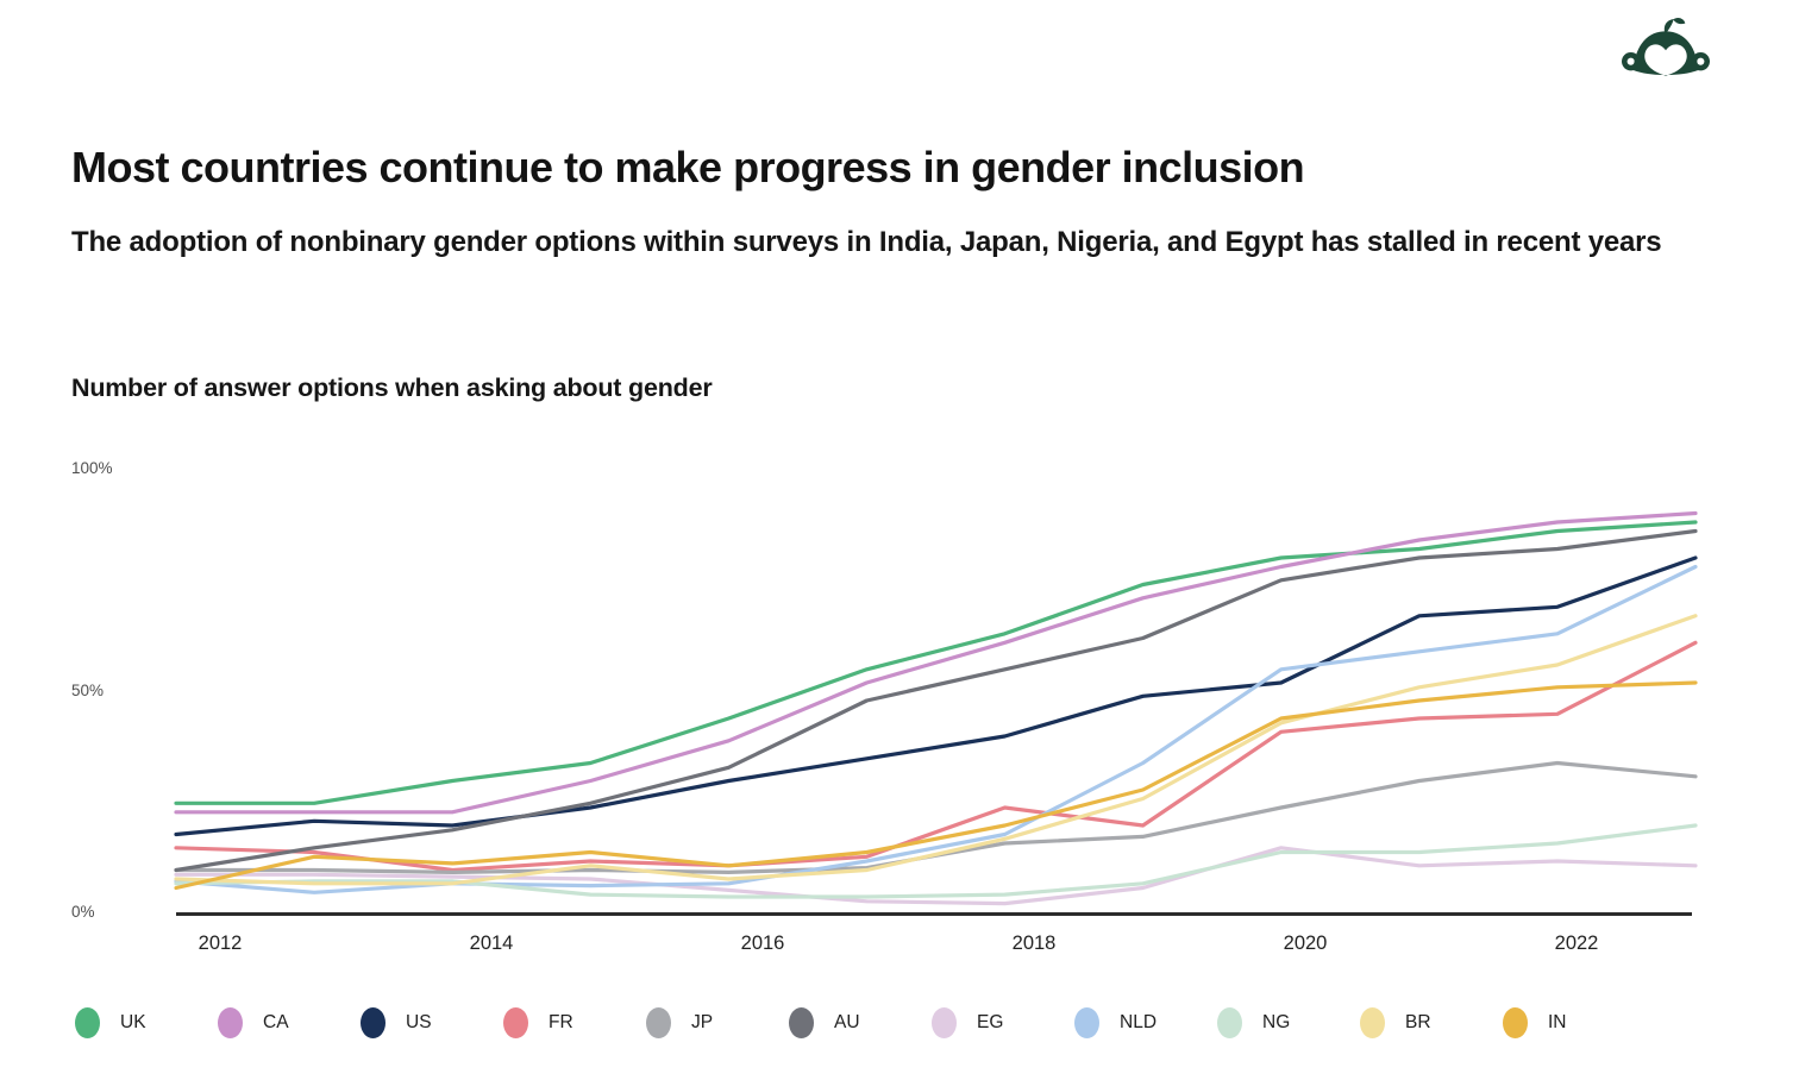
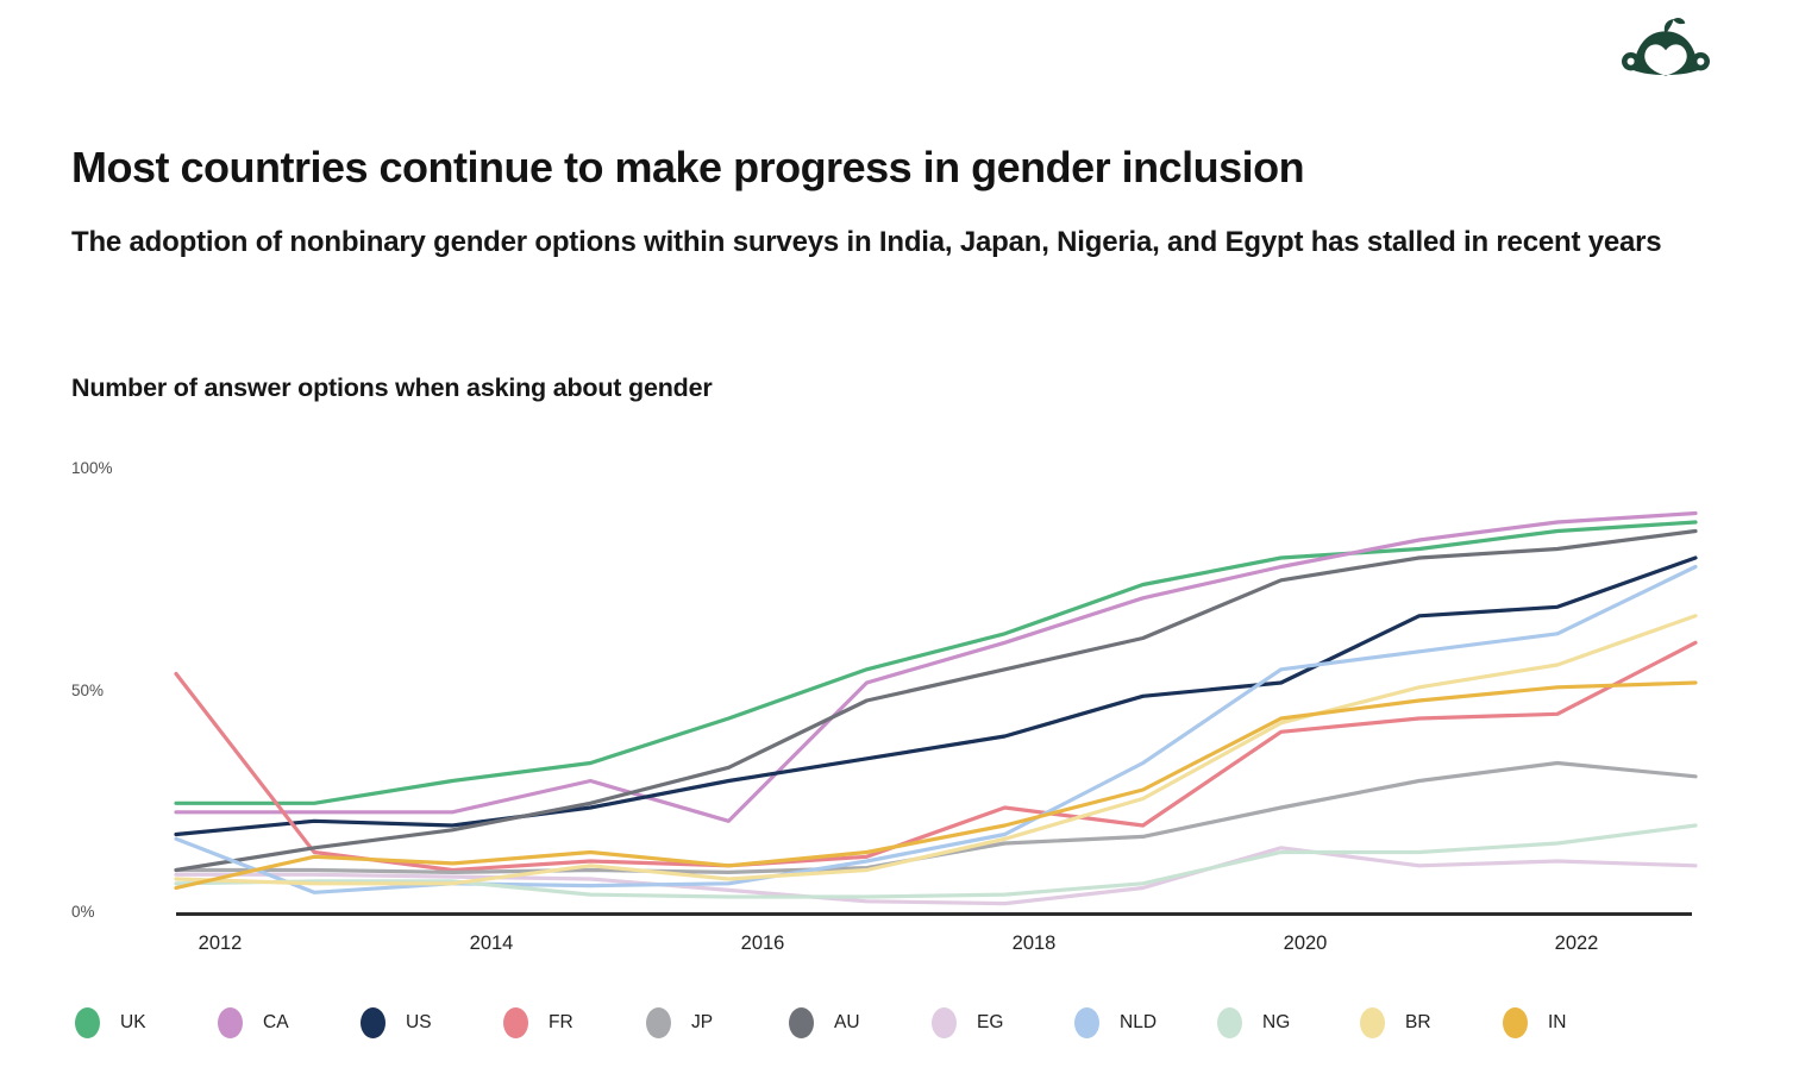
FR/2012: 15% -> 54%
NLD/2012: 8% -> 17%
CA/2016: 39% -> 21%
